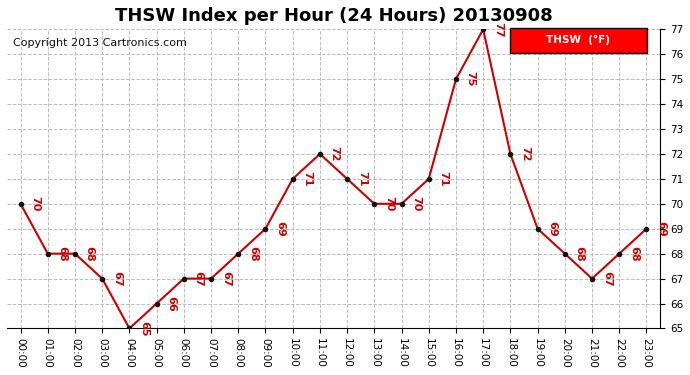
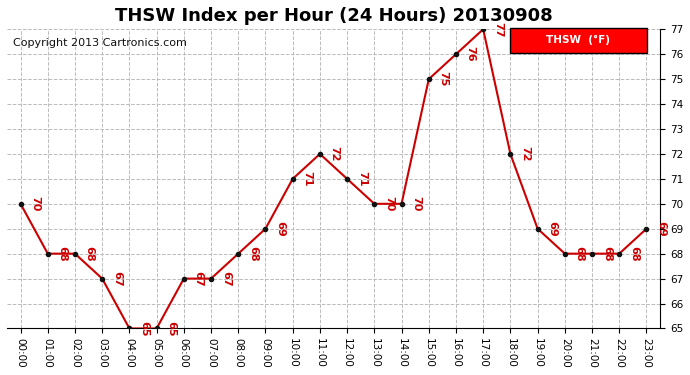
05:00: 66 -> 65
15:00: 71 -> 75
16:00: 75 -> 76
21:00: 67 -> 68
